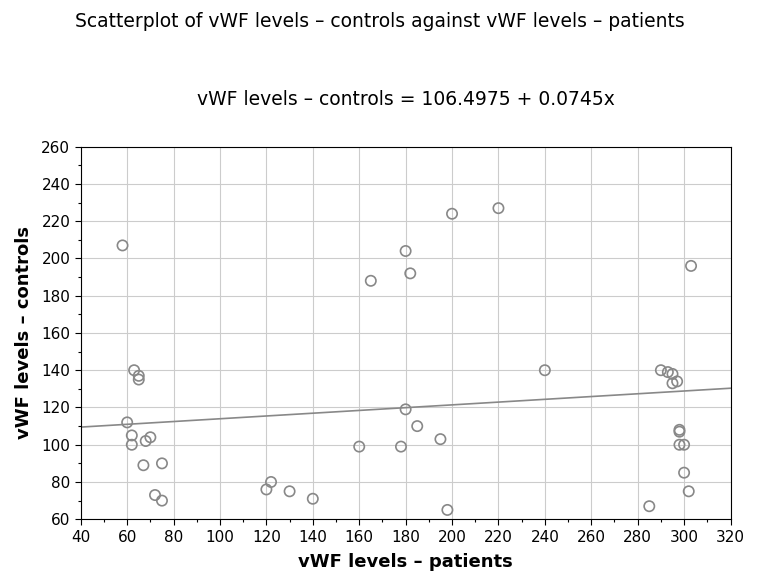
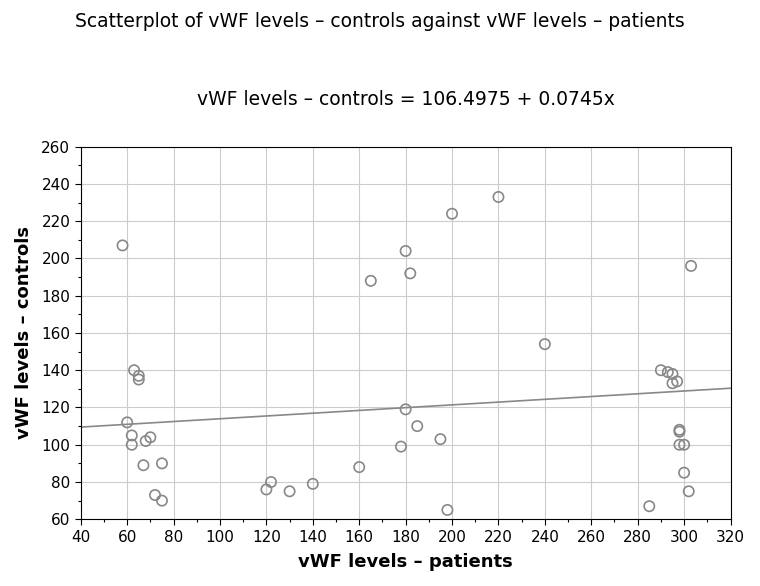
140: 71 -> 79
160: 99 -> 88
220: 227 -> 233
240: 140 -> 154
